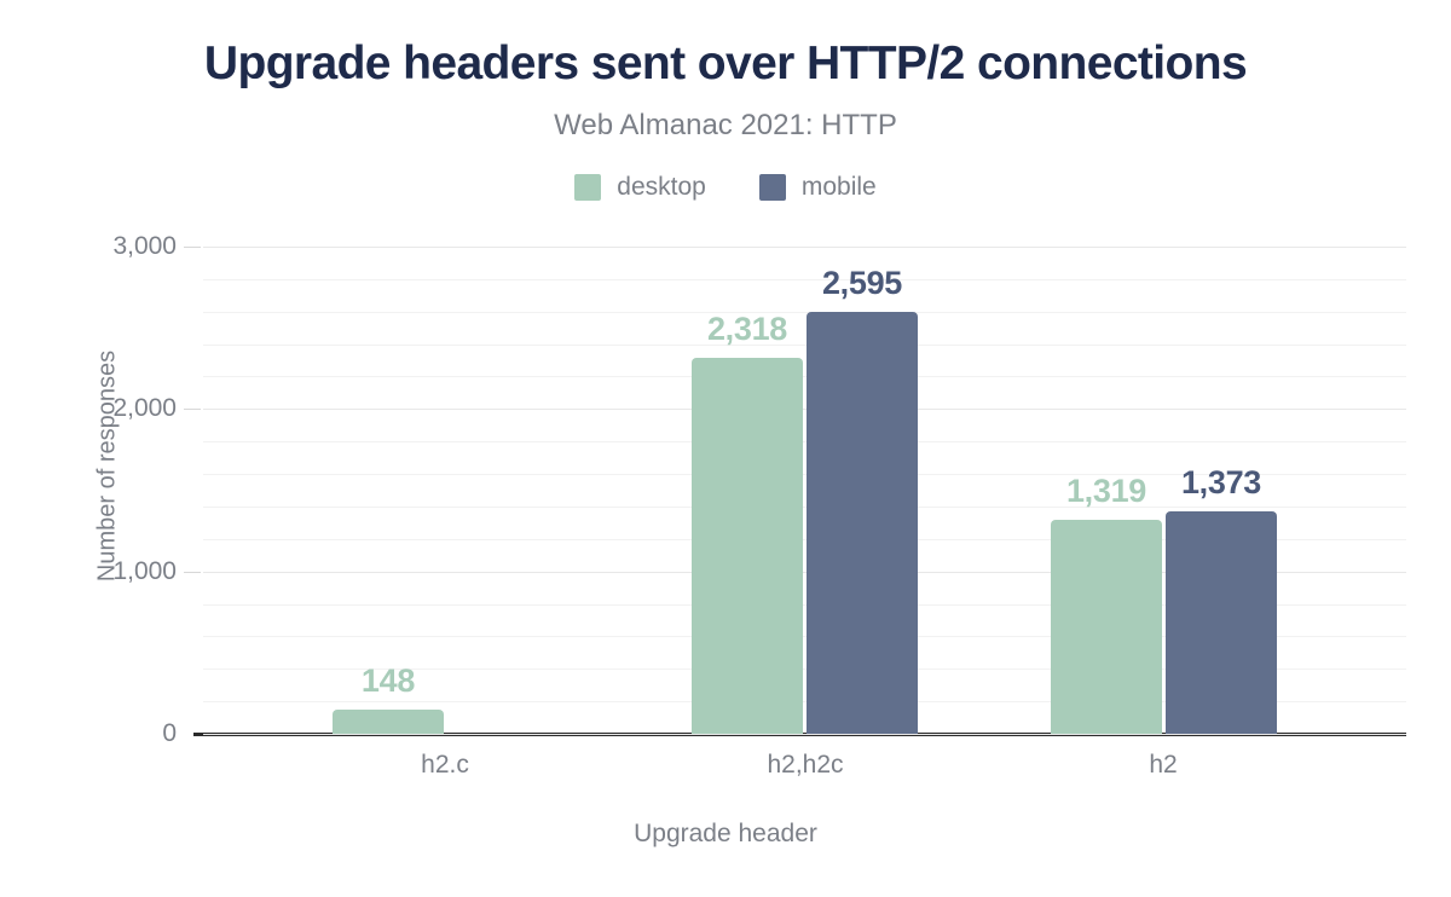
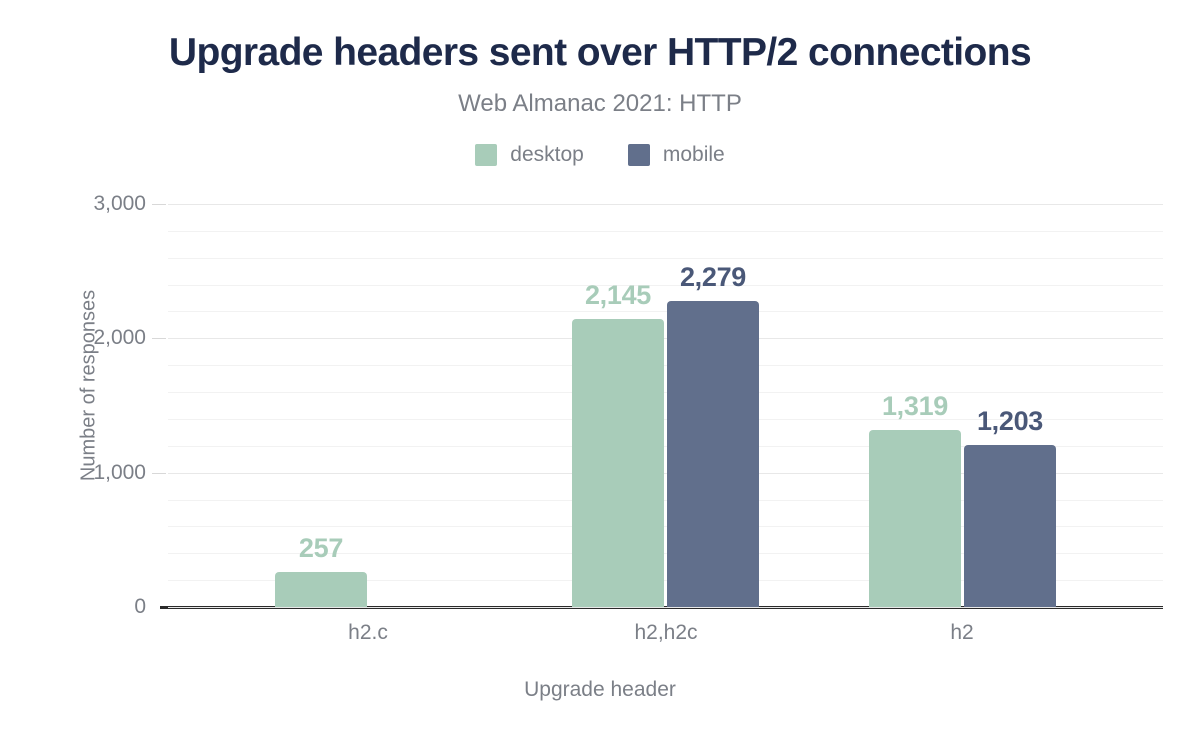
desktop/h2.c: 148 -> 257
desktop/h2,h2c: 2,318 -> 2,145
mobile/h2,h2c: 2,595 -> 2,279
mobile/h2: 1,373 -> 1,203
